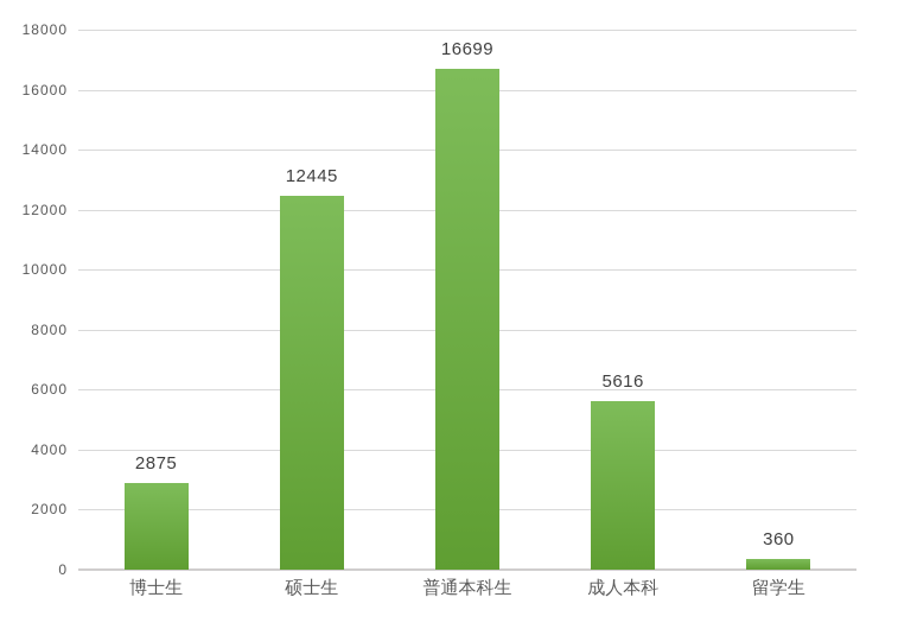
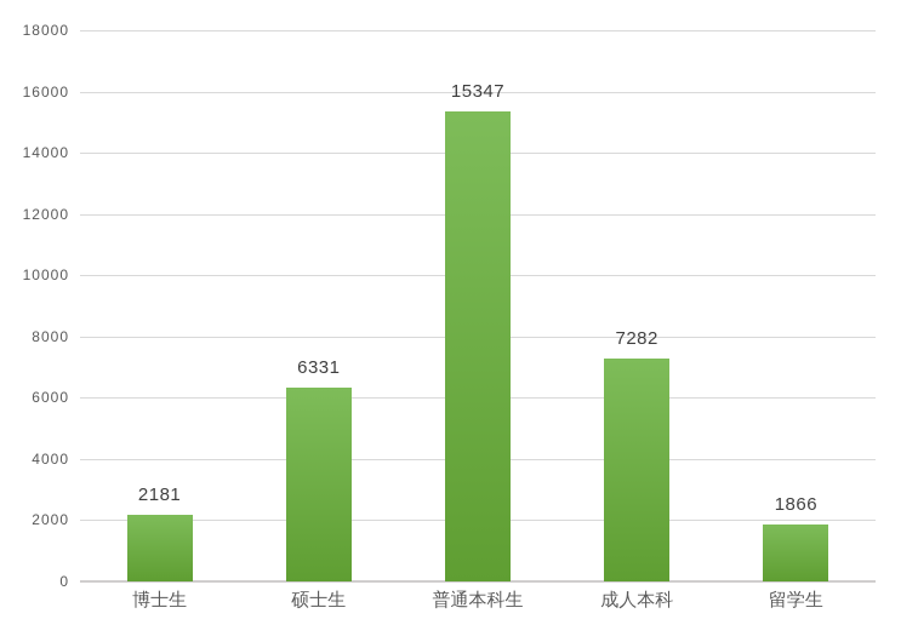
博士生: 2875 -> 2181
硕士生: 12445 -> 6331
普通本科生: 16699 -> 15347
成人本科: 5616 -> 7282
留学生: 360 -> 1866
